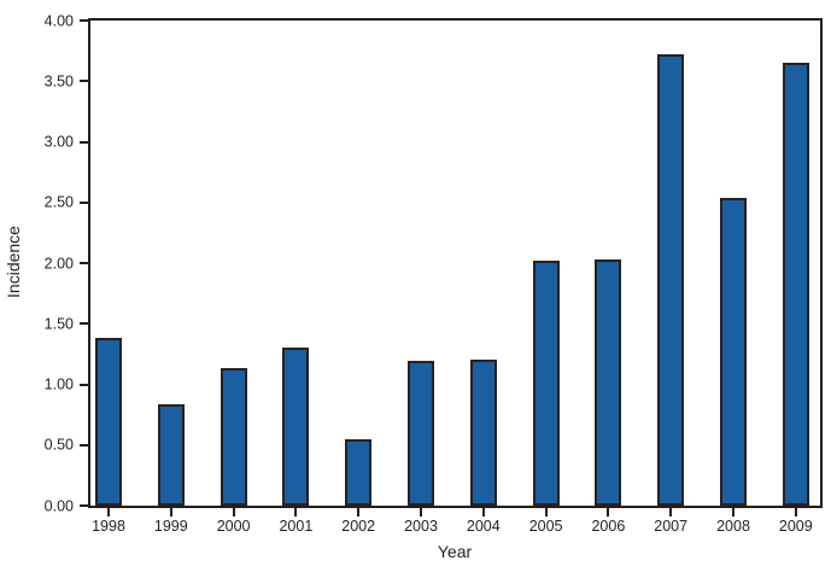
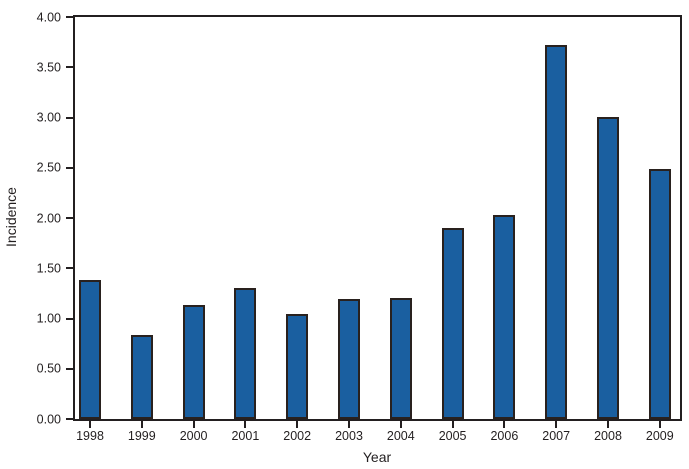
2002: 0.55 -> 1.04
2005: 2.02 -> 1.90
2008: 2.54 -> 3.01
2009: 3.65 -> 2.49
